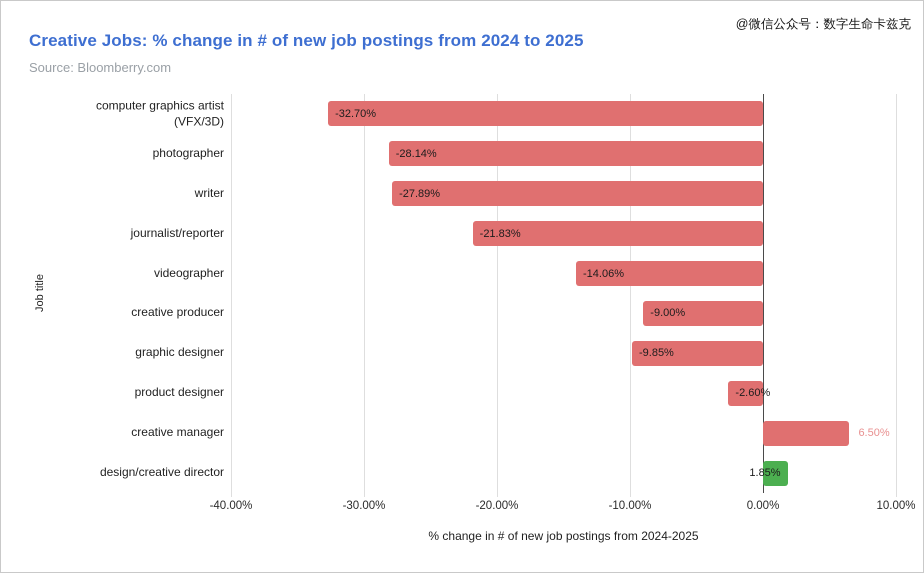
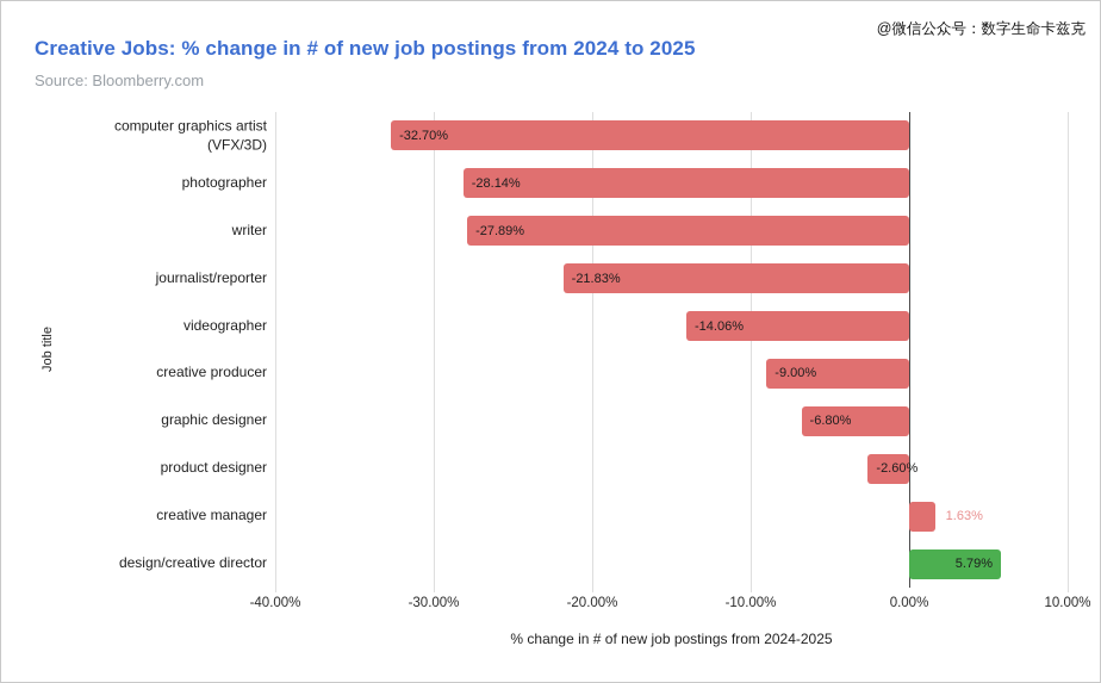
graphic designer: -9.85% -> -6.80%
creative manager: 6.50% -> 1.63%
design/creative director: 1.85% -> 5.79%
